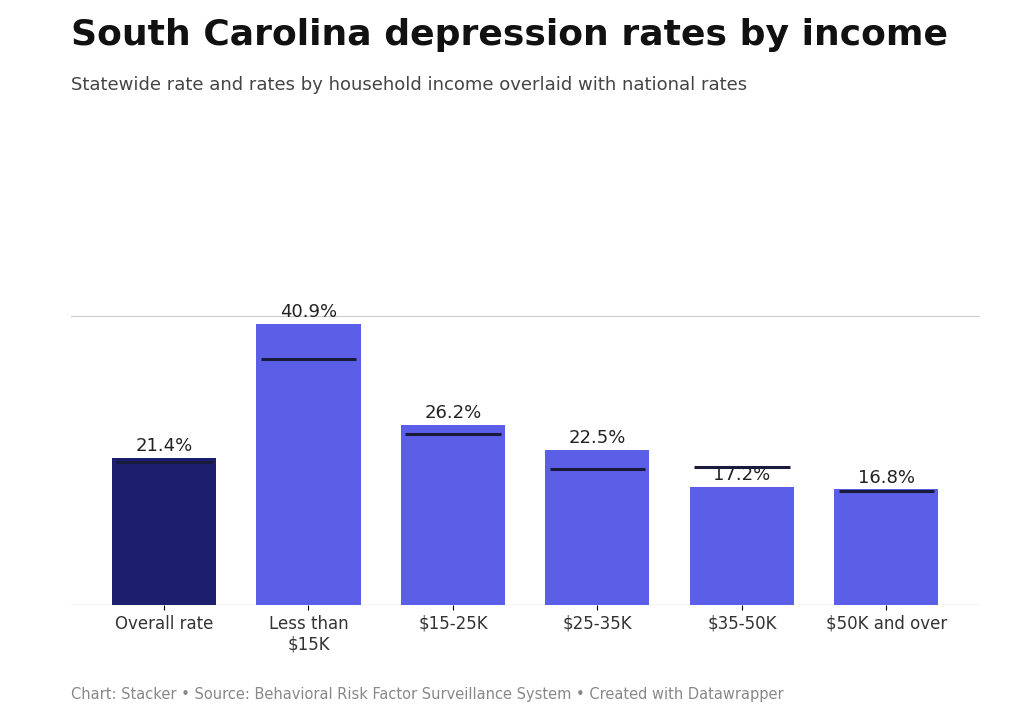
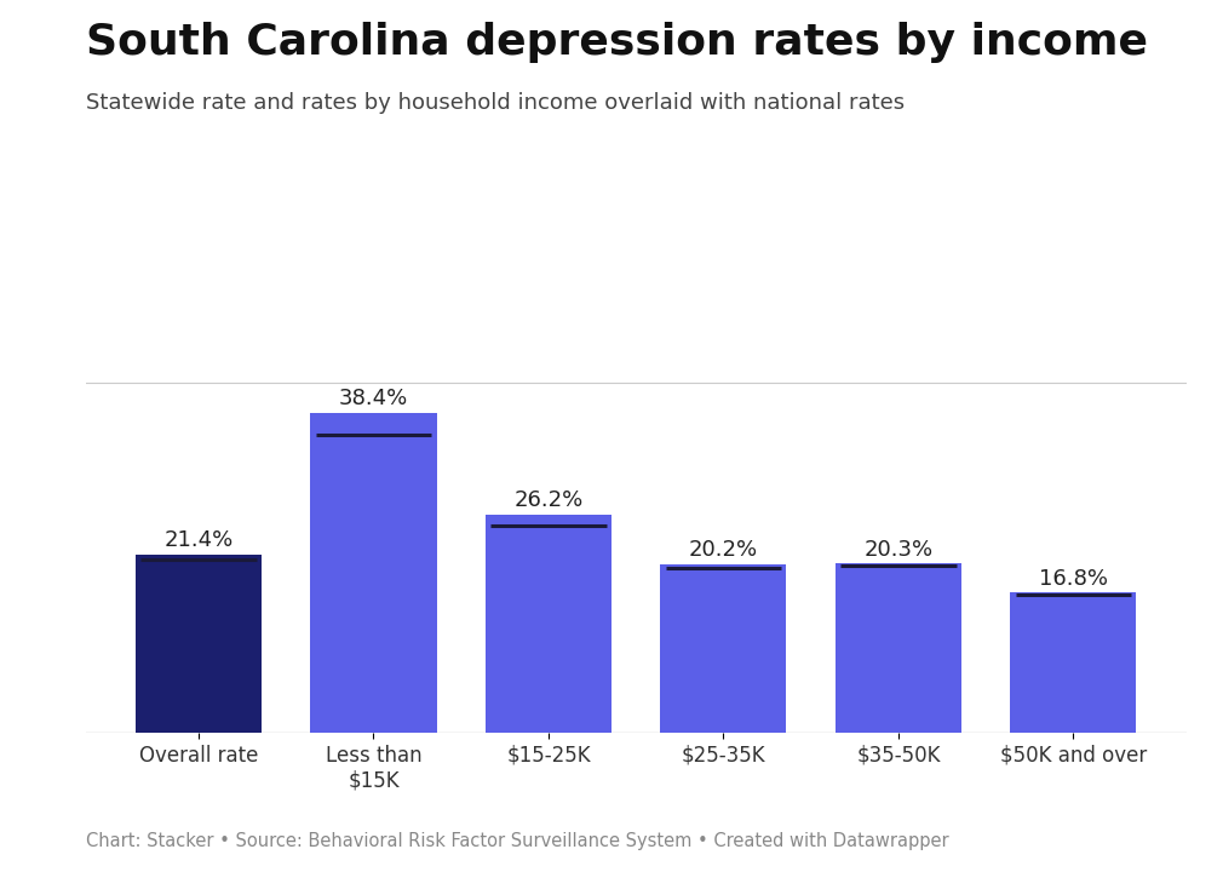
Less than $15K: 40.9% -> 38.4%
$25-35K: 22.5% -> 20.2%
$35-50K: 17.2% -> 20.3%
